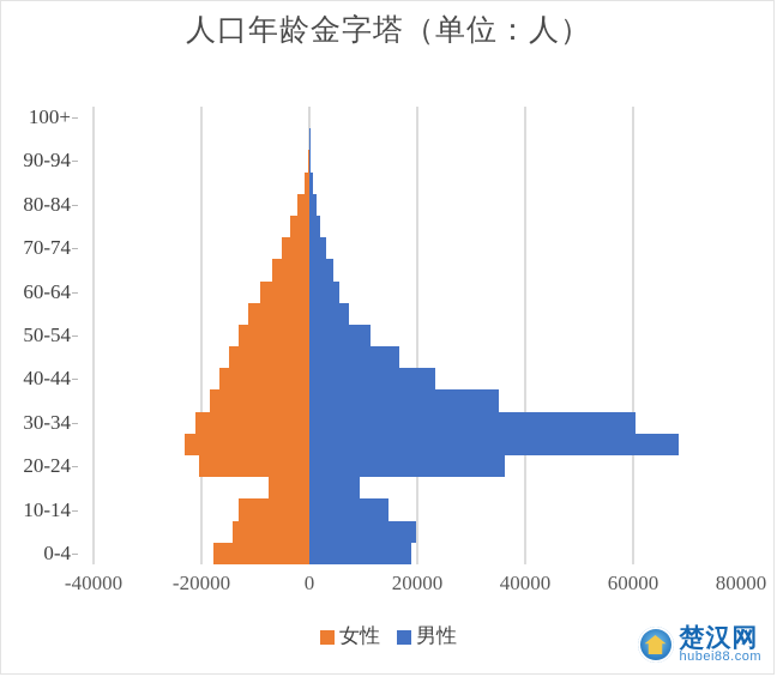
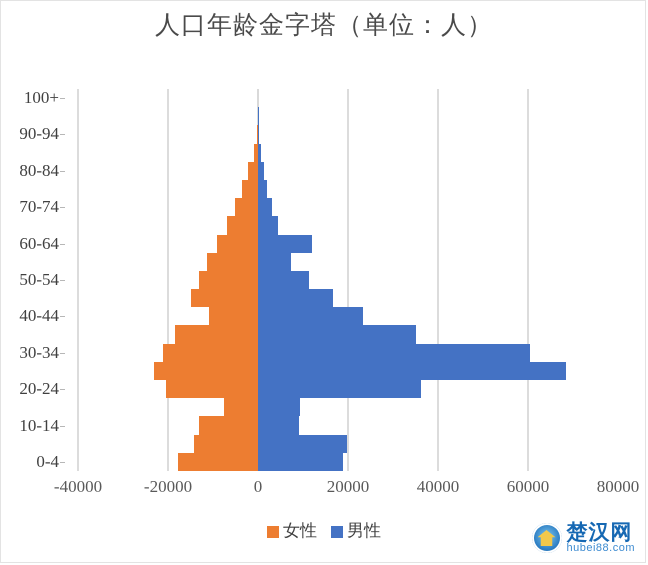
男性/10-14: 15000 -> 9000
女性/40-44: 17000 -> 11000
男性/60-64: 6000 -> 12000
